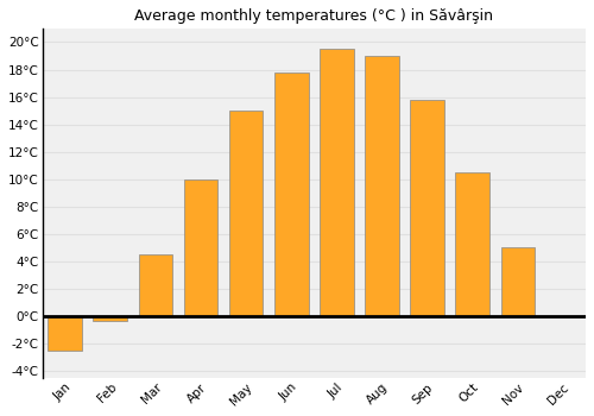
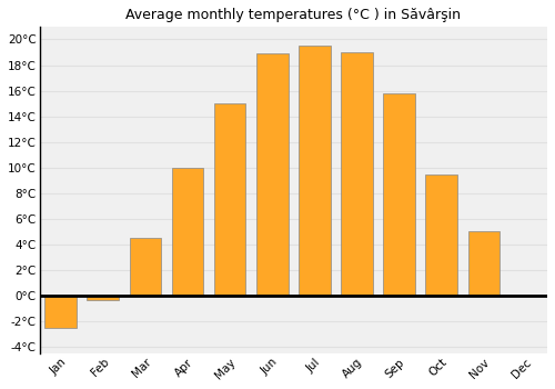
Jun: 17.8°C -> 18.9°C
Oct: 10.5°C -> 9.5°C
